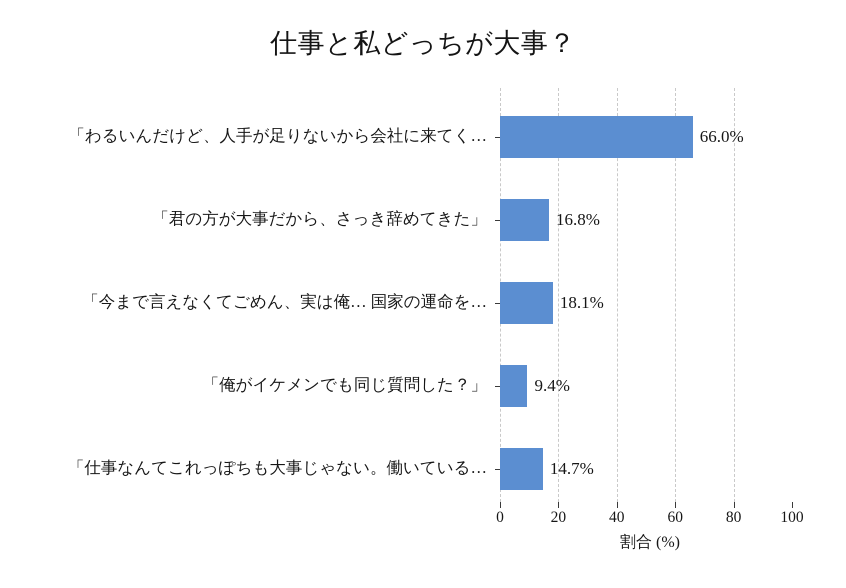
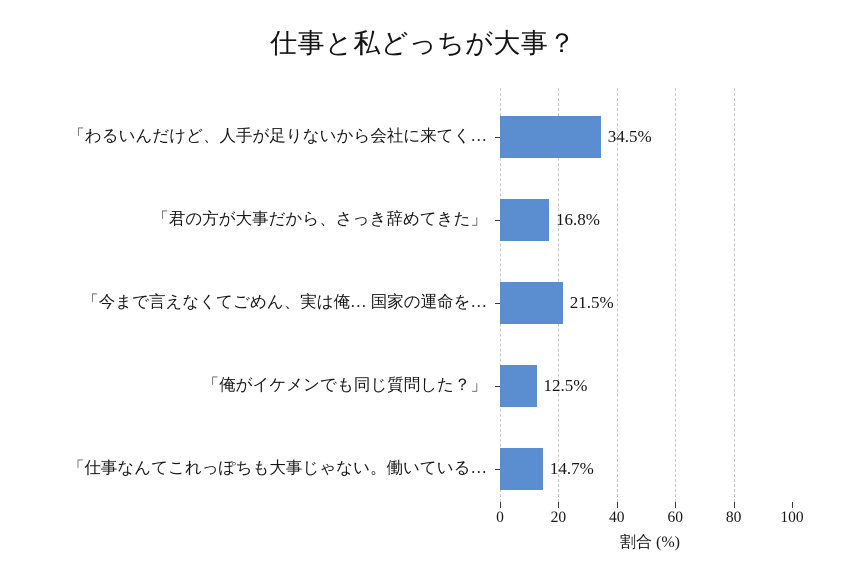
「わるいんだけど、人手が足りないから会社に来てく…: 66.0% -> 34.5%
「今まで言えなくてごめん、実は俺… 国家の運命を…: 18.1% -> 21.5%
「俺がイケメンでも同じ質問した？」: 9.4% -> 12.5%
